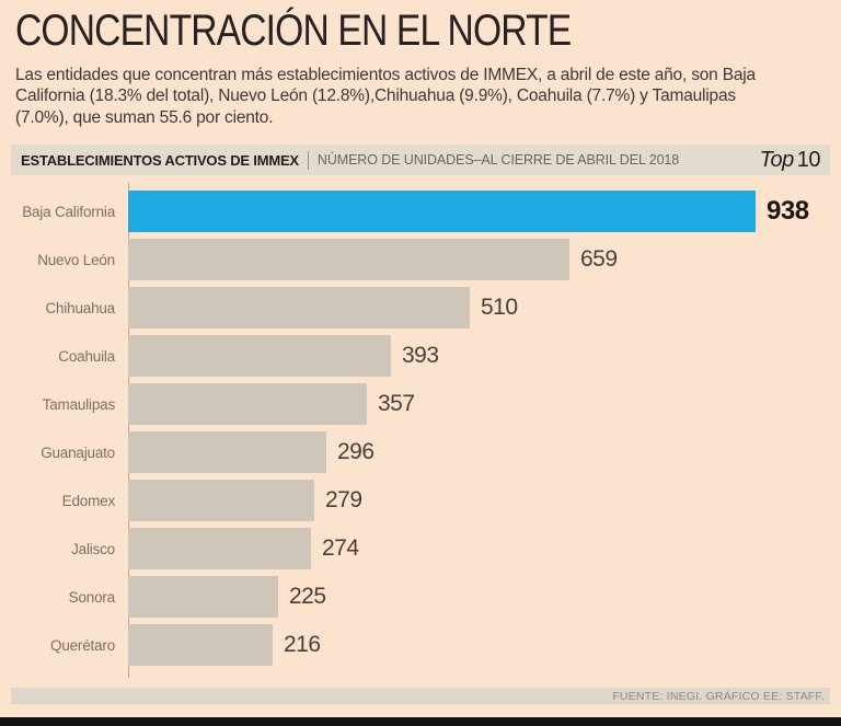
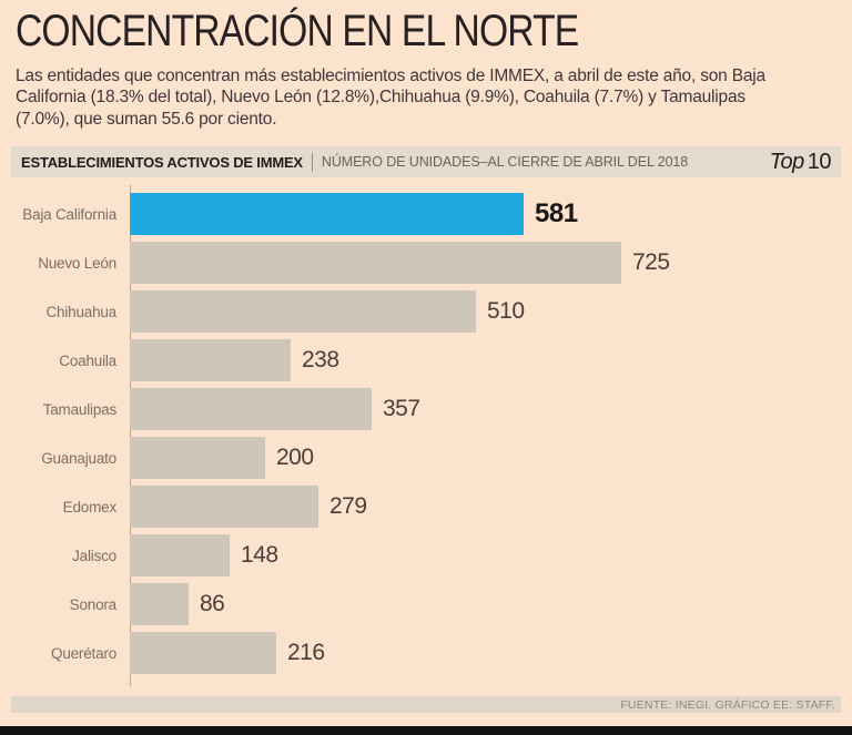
Baja California: 938 -> 581
Nuevo León: 659 -> 725
Coahuila: 393 -> 238
Guanajuato: 296 -> 200
Jalisco: 274 -> 148
Sonora: 225 -> 86
